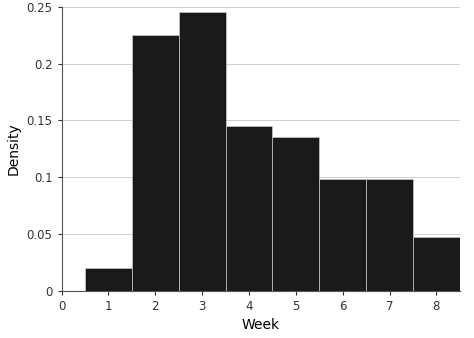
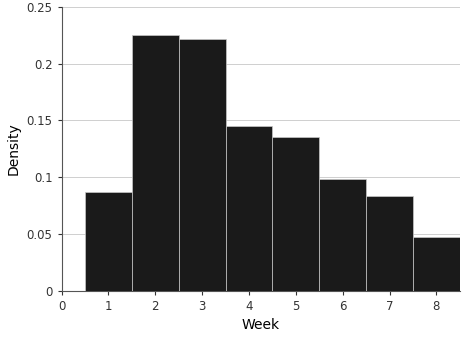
1: 0.020 -> 0.087
3: 0.245 -> 0.222
7: 0.098 -> 0.083
